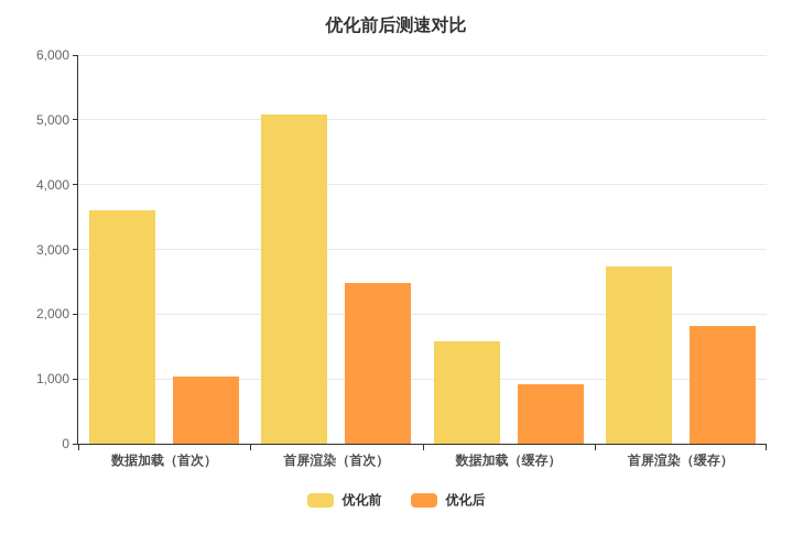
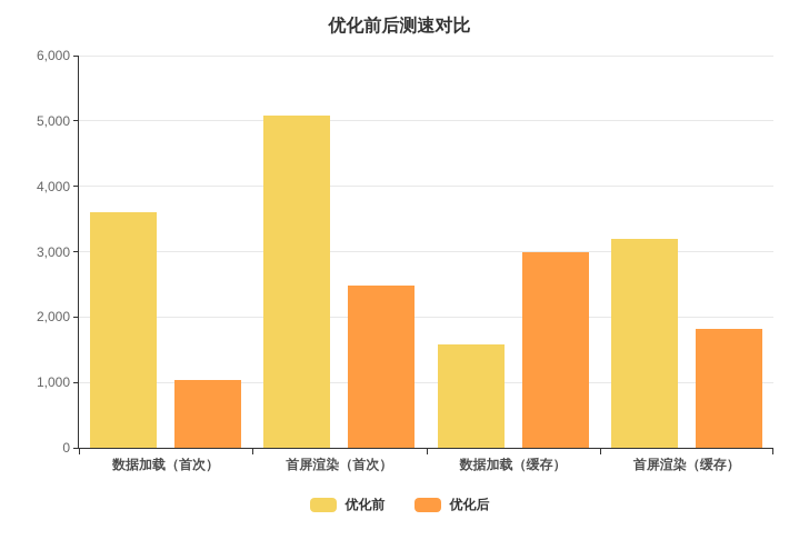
优化后/数据加载（缓存）: 900 -> 3000
优化前/首屏渲染（缓存）: 2700 -> 3200
